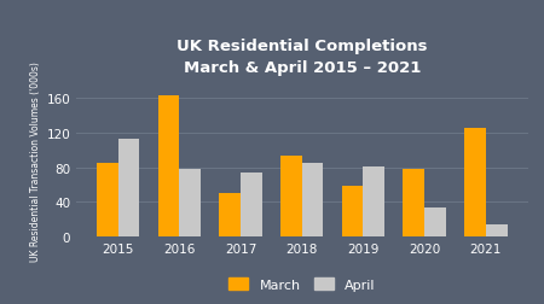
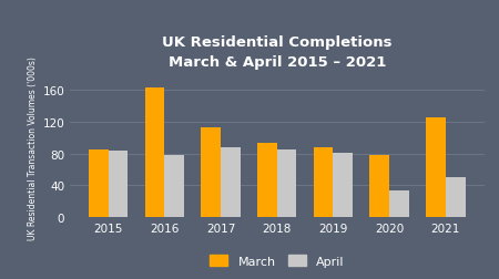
April/2015: 112 -> 83
March/2017: 50 -> 113
April/2017: 74 -> 88
March/2019: 58 -> 87
April/2021: 14 -> 50
